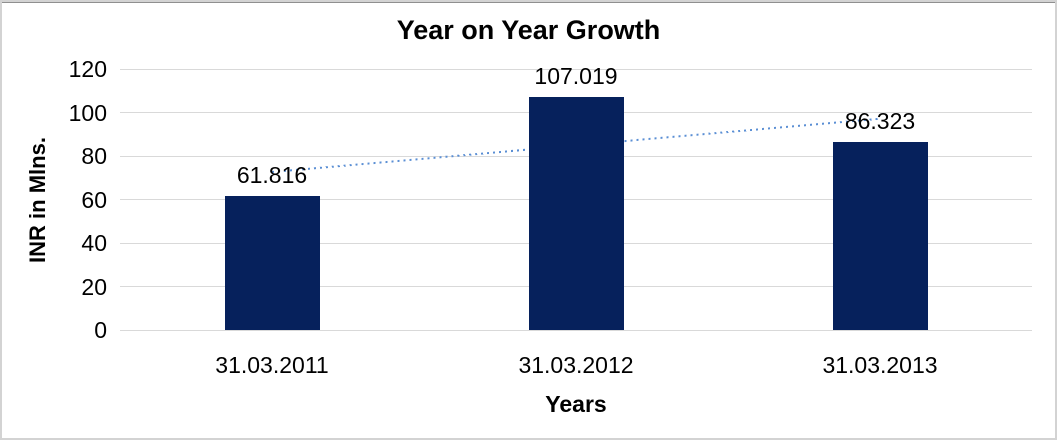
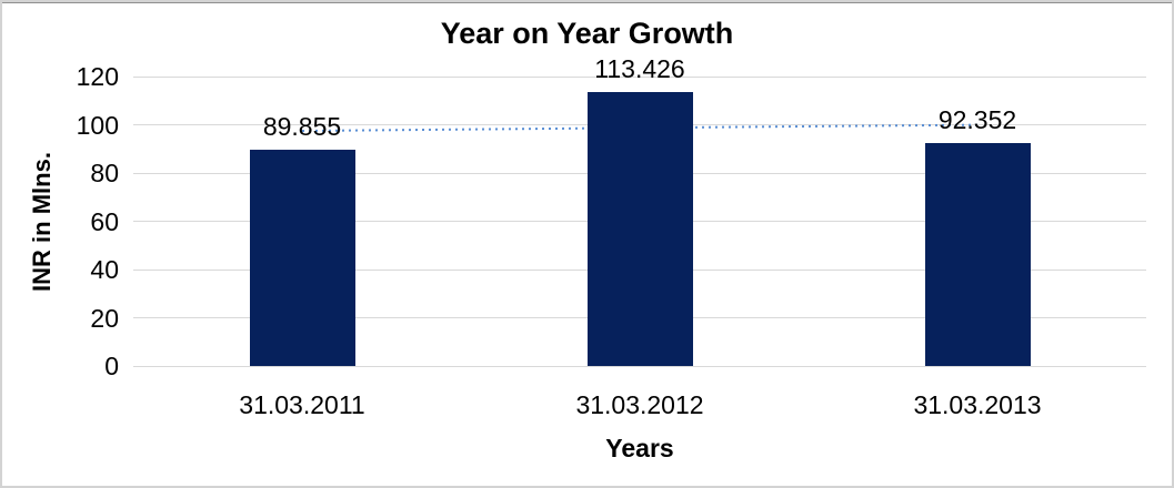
31.03.2011: 61.816 -> 89.855
31.03.2012: 107.019 -> 113.426
31.03.2013: 86.323 -> 92.352
